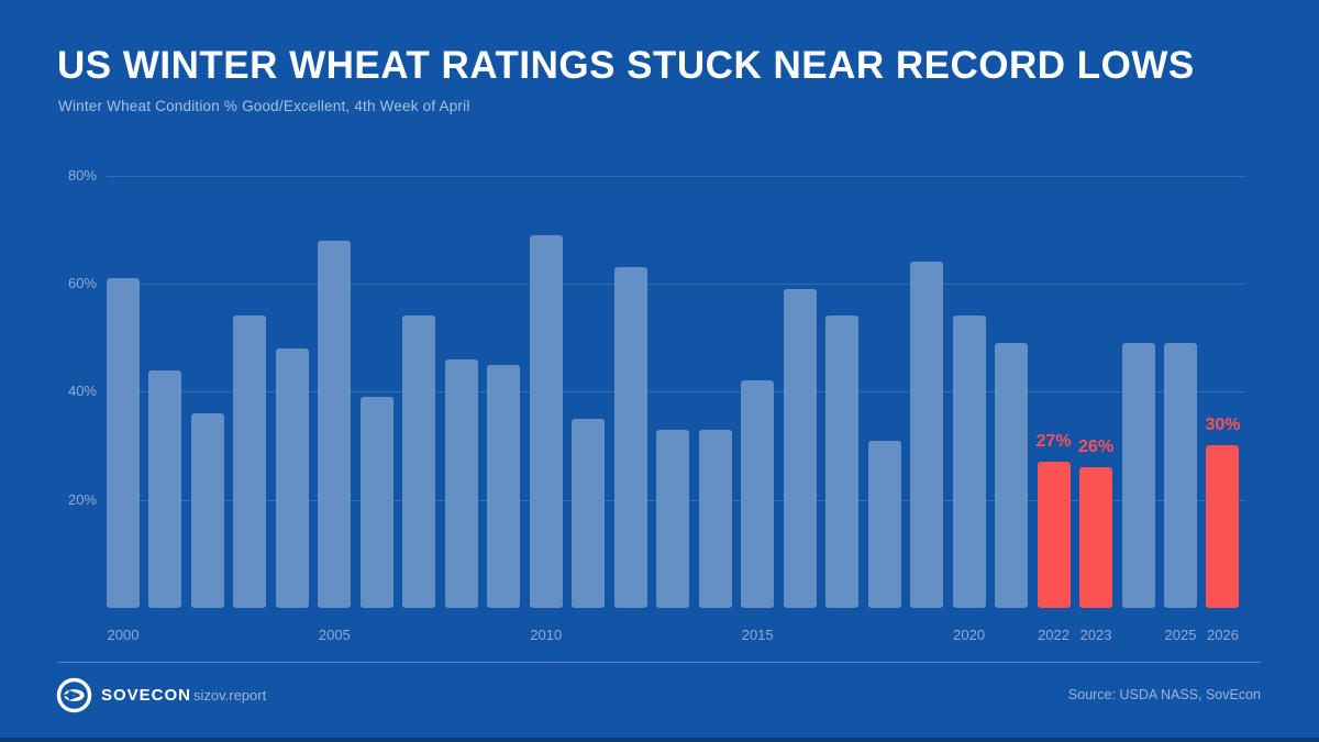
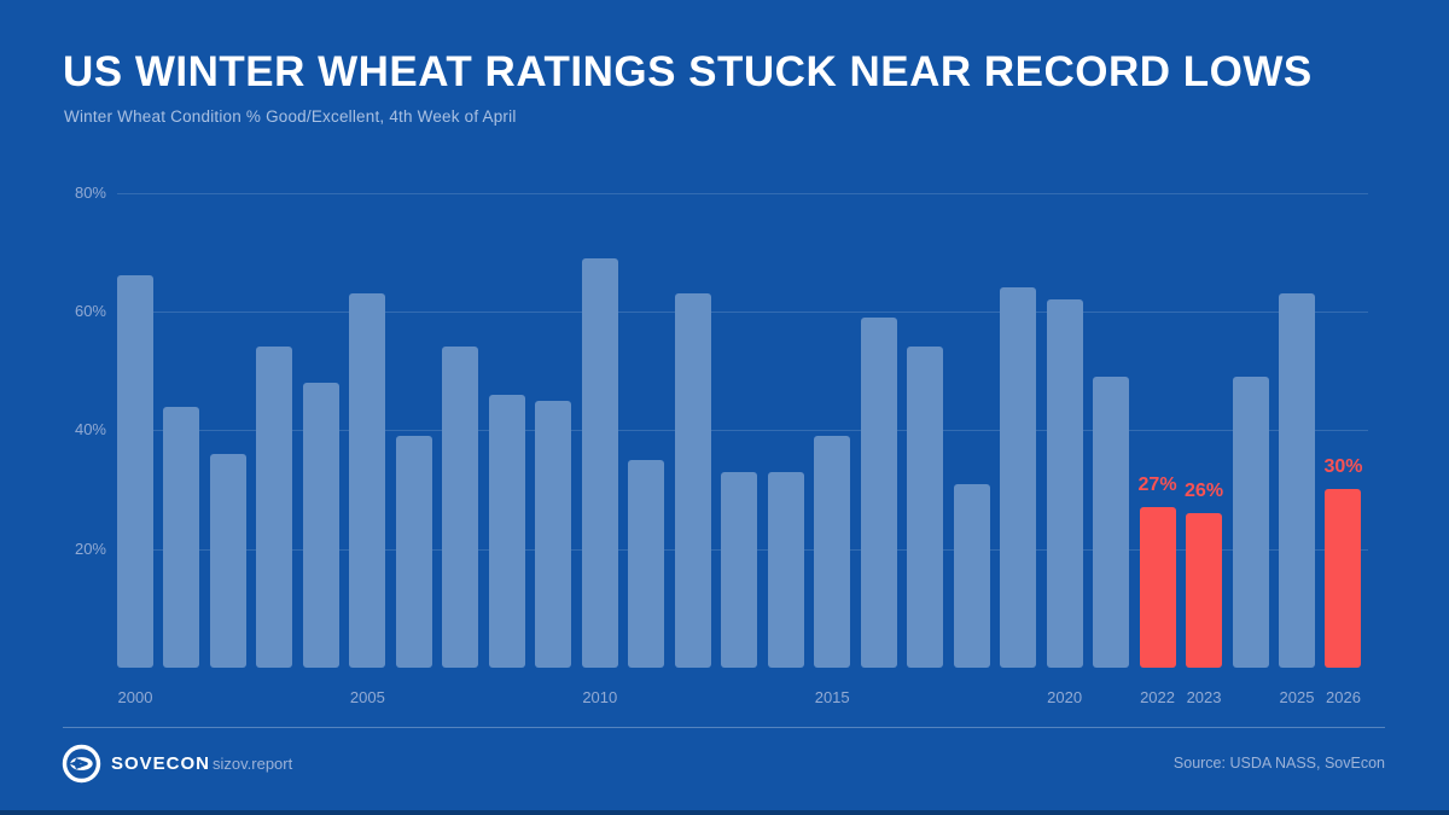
2000: 61% -> 66%
2005: 68% -> 63%
2015: 42% -> 39%
2020: 54% -> 62%
2025: 49% -> 63%
